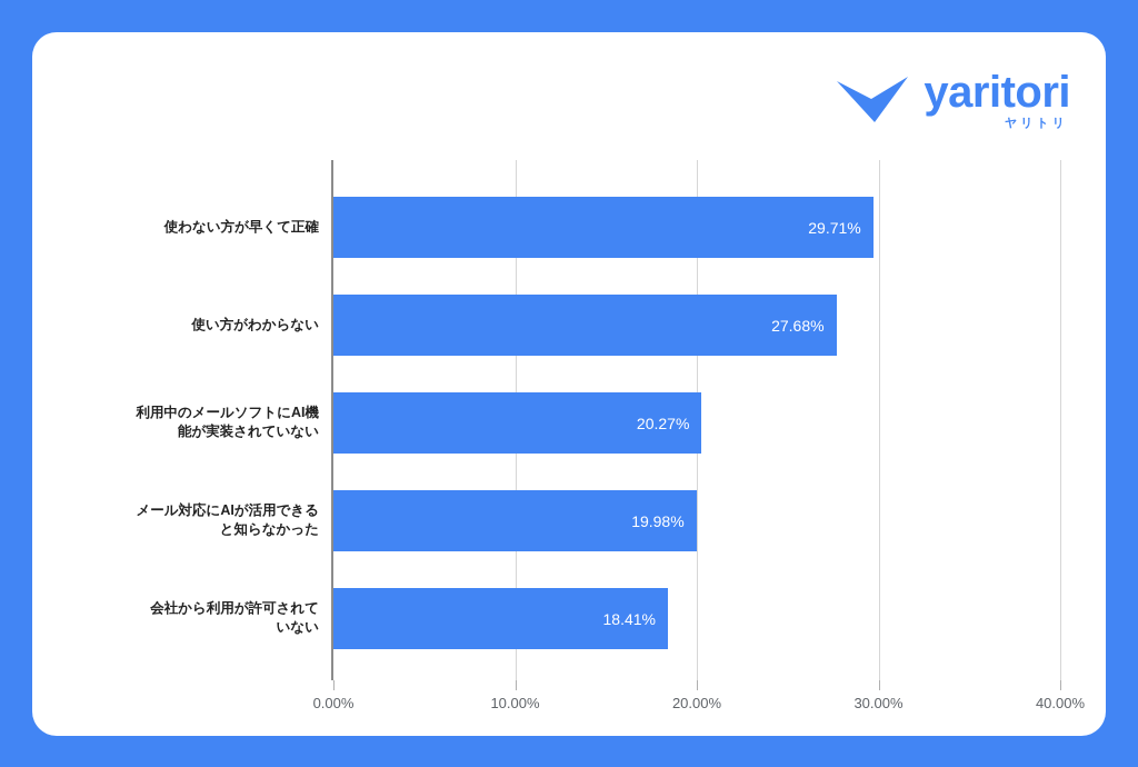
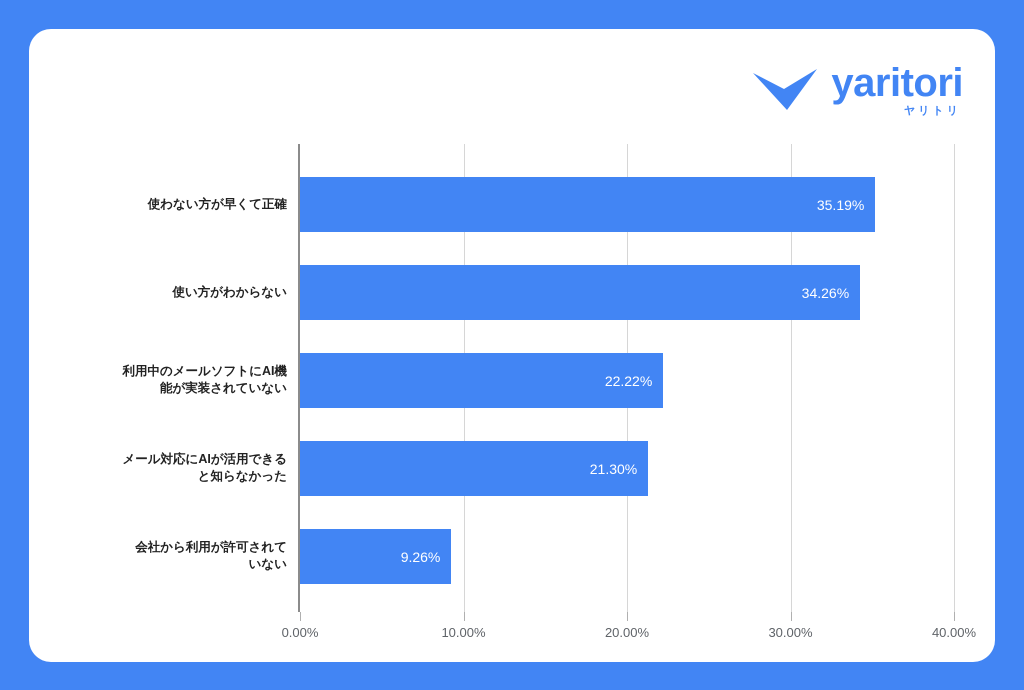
使わない方が早くて正確: 29.71% -> 35.19%
使い方がわからない: 27.68% -> 34.26%
利用中のメールソフトにAI機 能が実装されていない: 20.27% -> 22.22%
メール対応にAIが活用できる と知らなかった: 19.98% -> 21.30%
会社から利用が許可されて いない: 18.41% -> 9.26%
